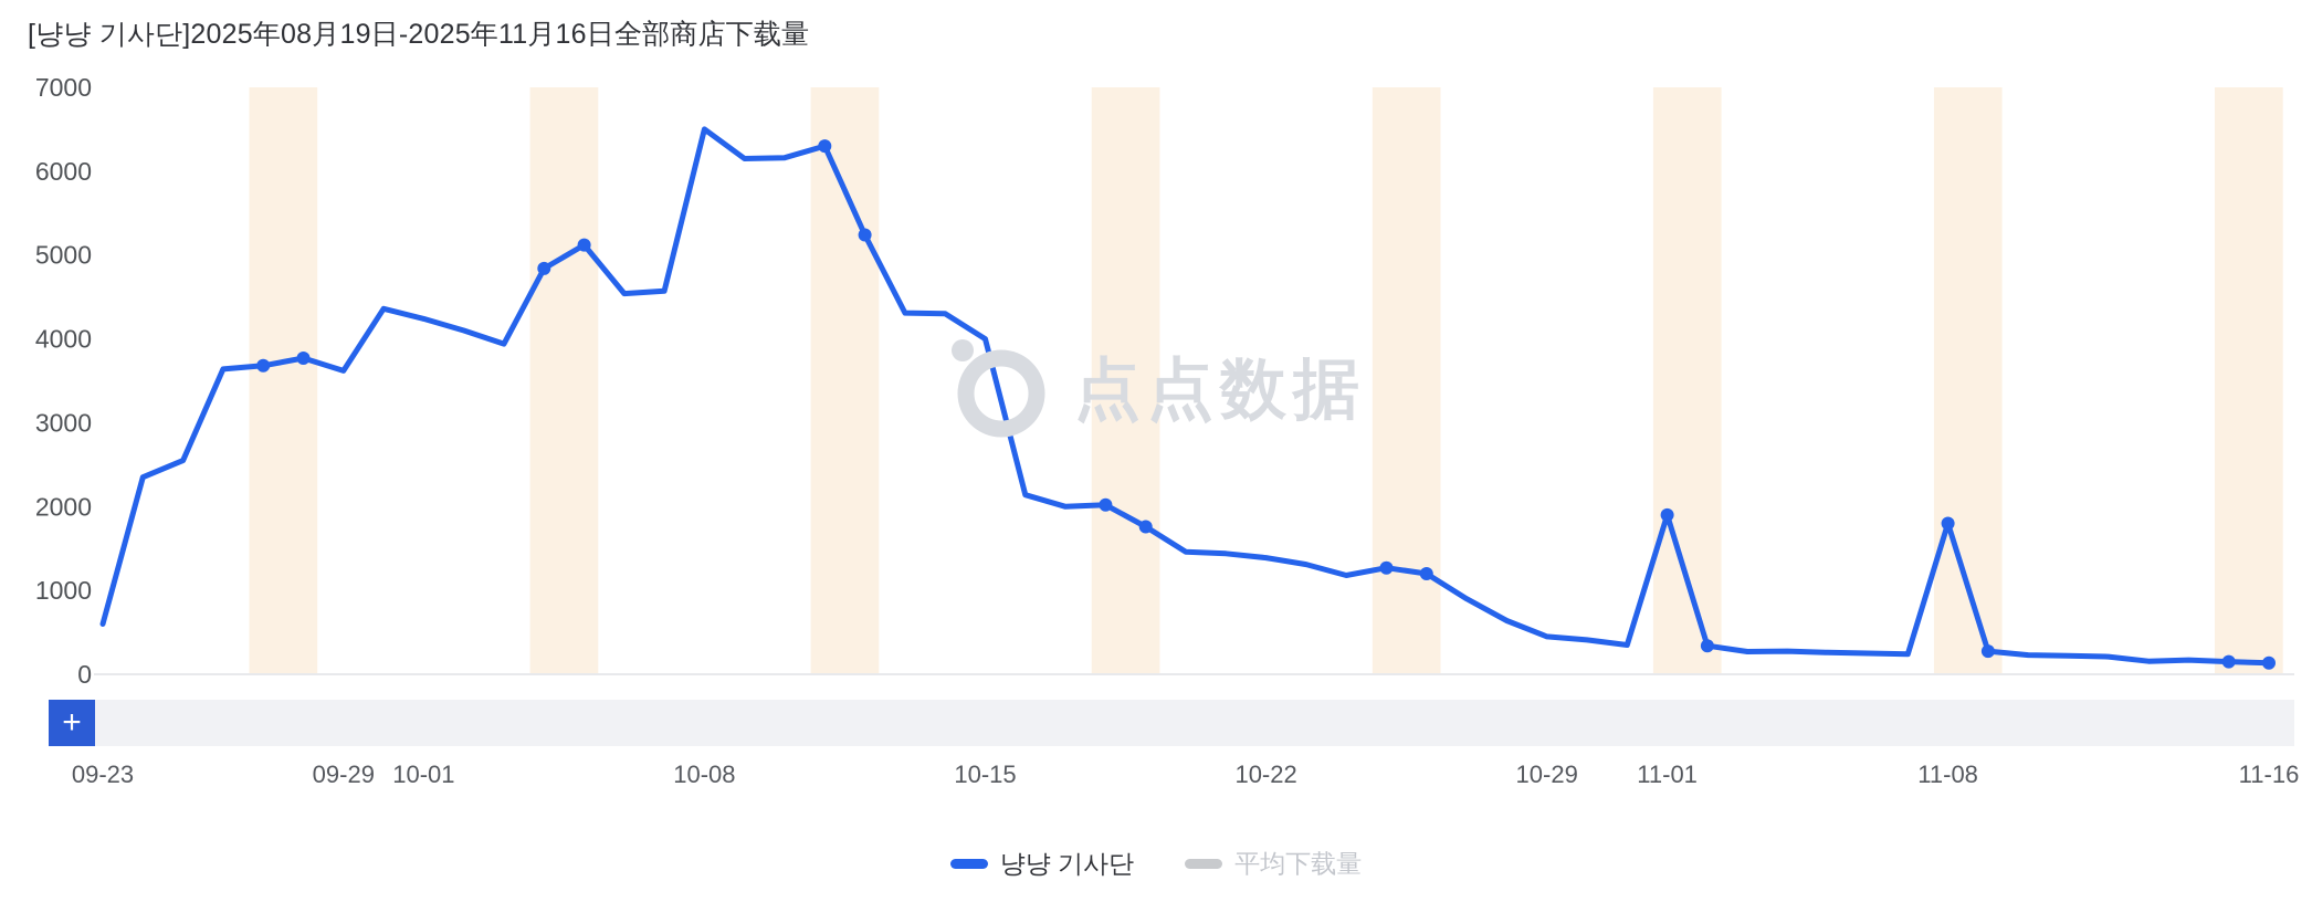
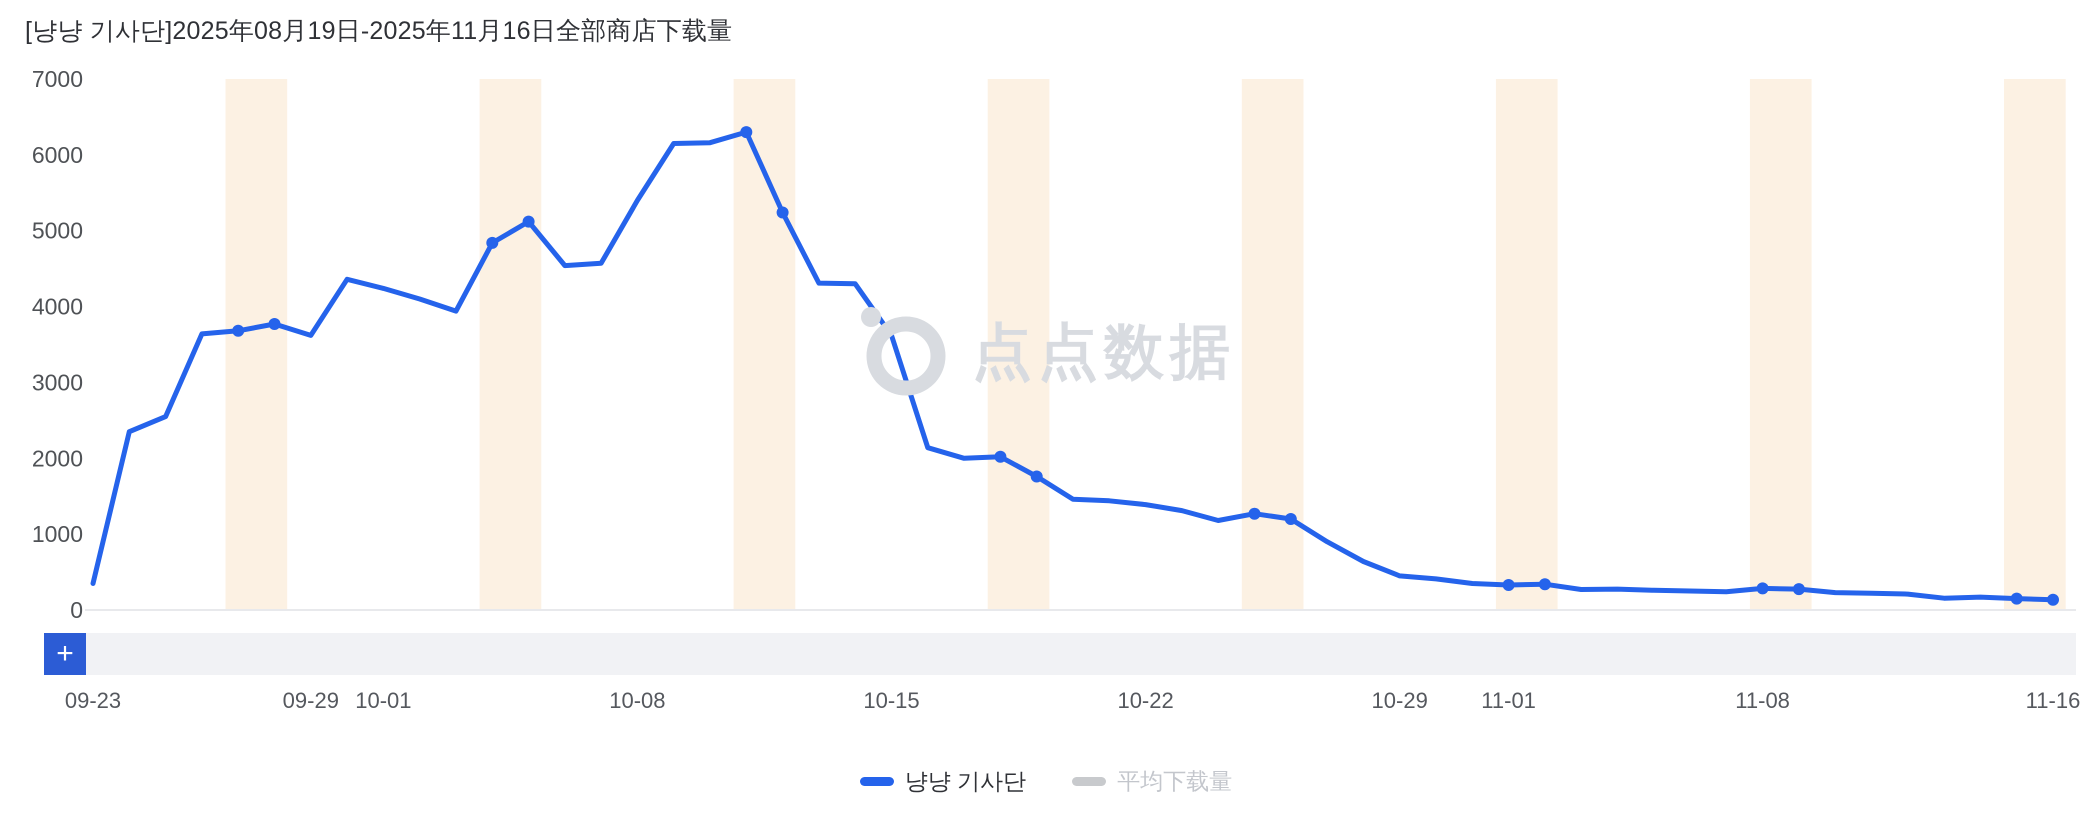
09-23: 600 -> 400
10-08: 6500 -> 5400
10-15: 4000 -> 3600
11-01: 1900 -> 300
11-08: 1800 -> 300
